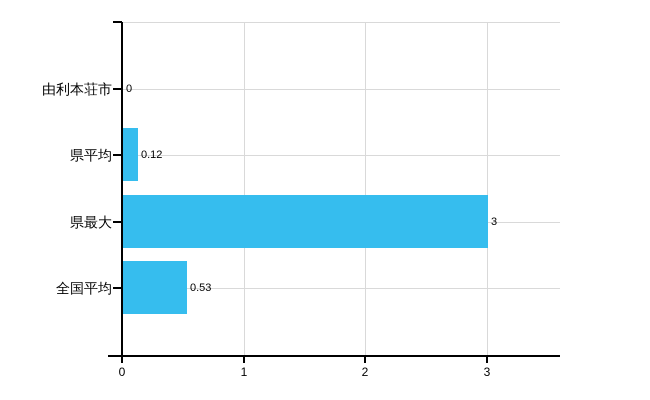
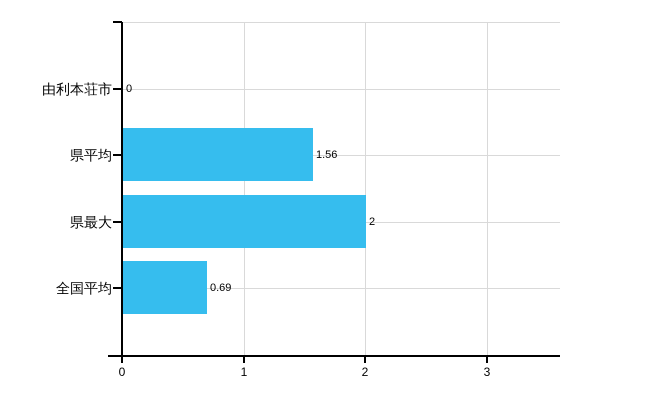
県平均: 0.12 -> 1.56
県最大: 3 -> 2
全国平均: 0.53 -> 0.69
